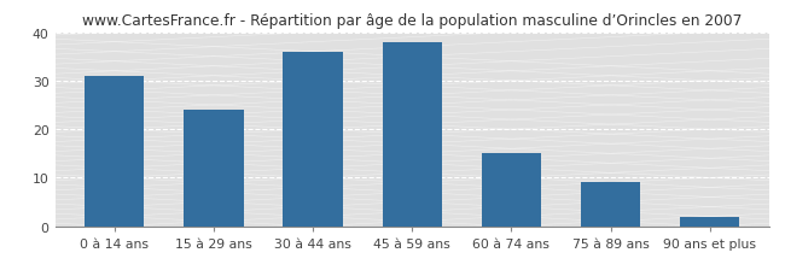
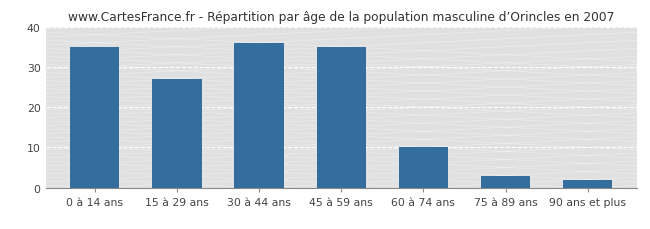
0 à 14 ans: 31 -> 35
15 à 29 ans: 24 -> 27
45 à 59 ans: 38 -> 35
60 à 74 ans: 15 -> 10
75 à 89 ans: 9 -> 3
